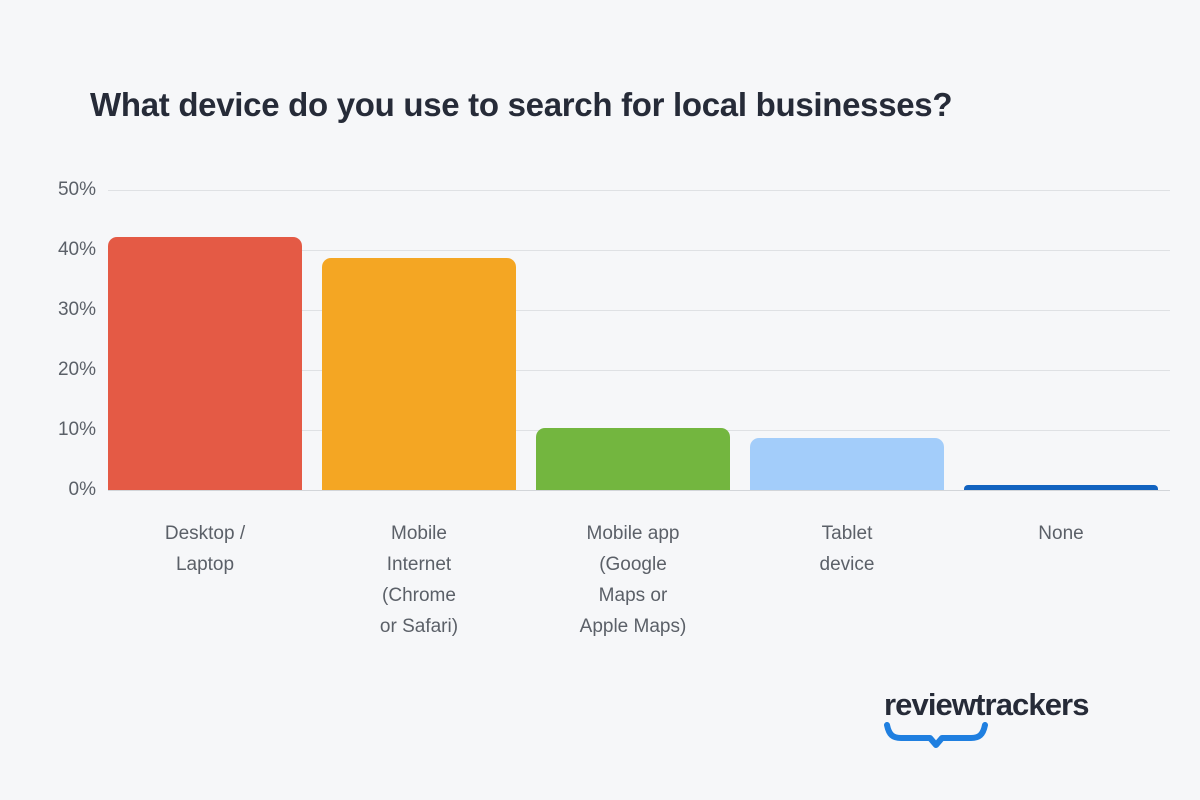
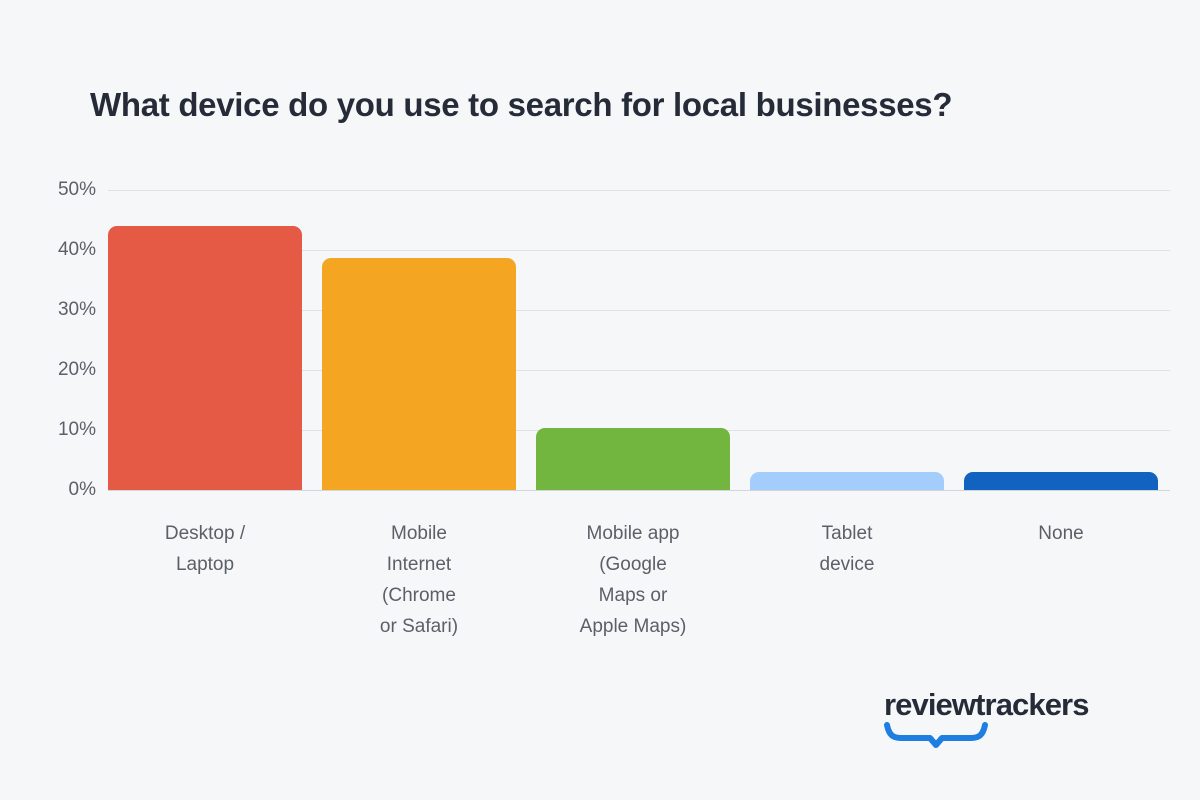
Desktop / Laptop: 42% -> 44%
Tablet device: 9% -> 3%
None: 1% -> 3%
